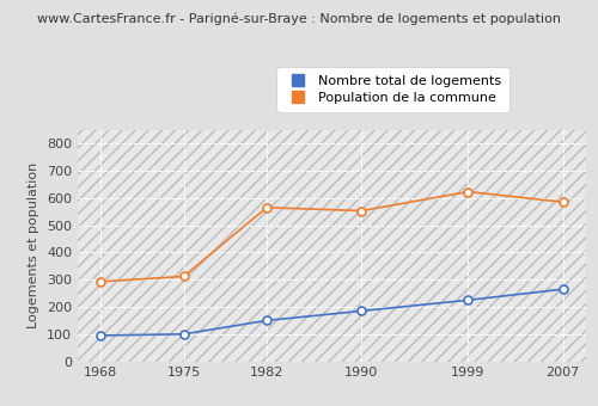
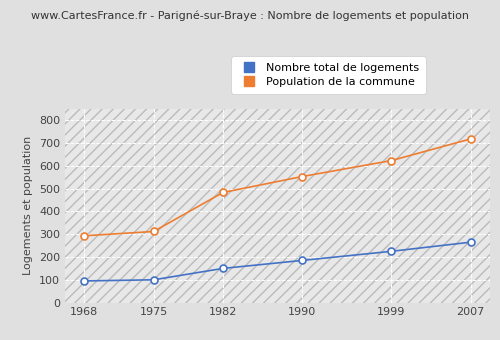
Population de la commune/1982: 565 -> 483
Population de la commune/2007: 585 -> 718
